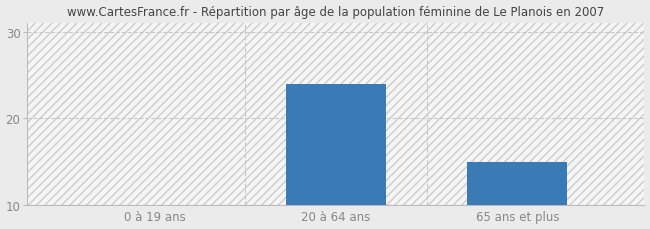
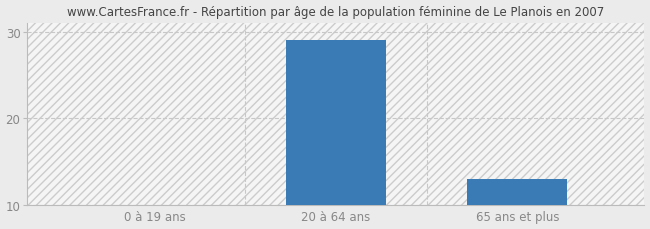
20 à 64 ans: 24.0 -> 29.0
65 ans et plus: 15.0 -> 13.0
